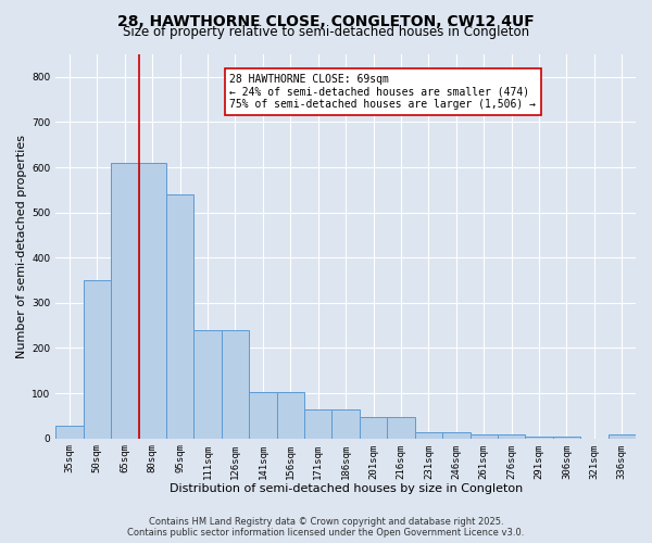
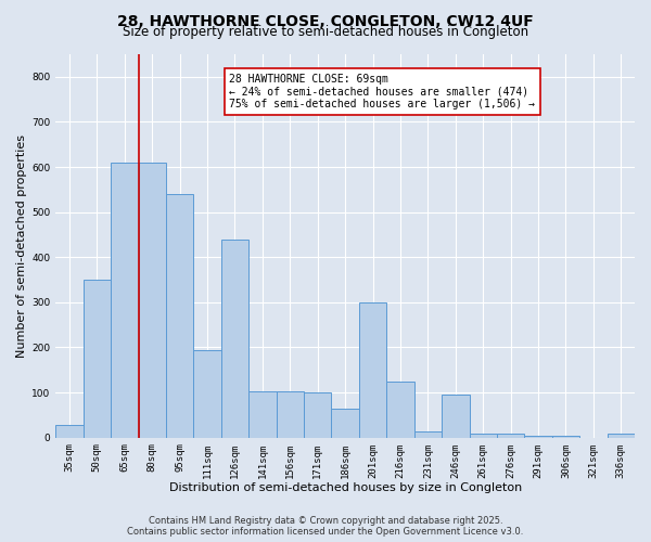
111sqm: 240 -> 195
126sqm: 240 -> 440
171sqm: 65 -> 100
201sqm: 47 -> 300
216sqm: 47 -> 125
246sqm: 13 -> 95
